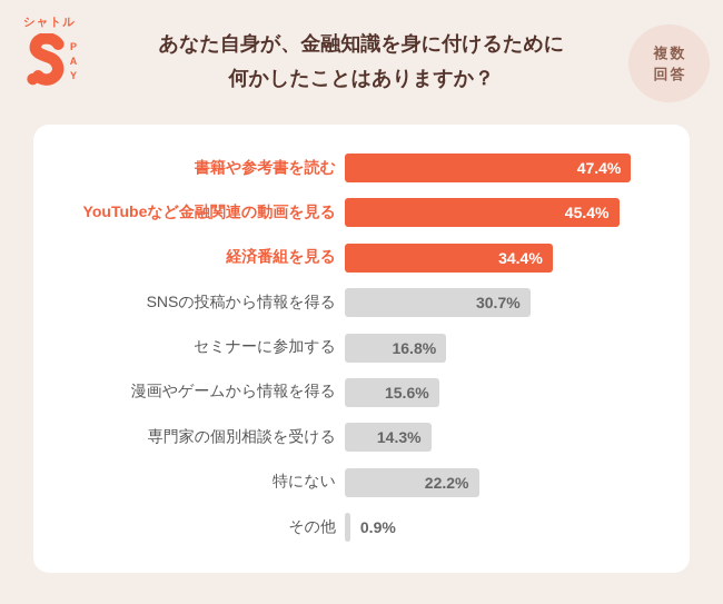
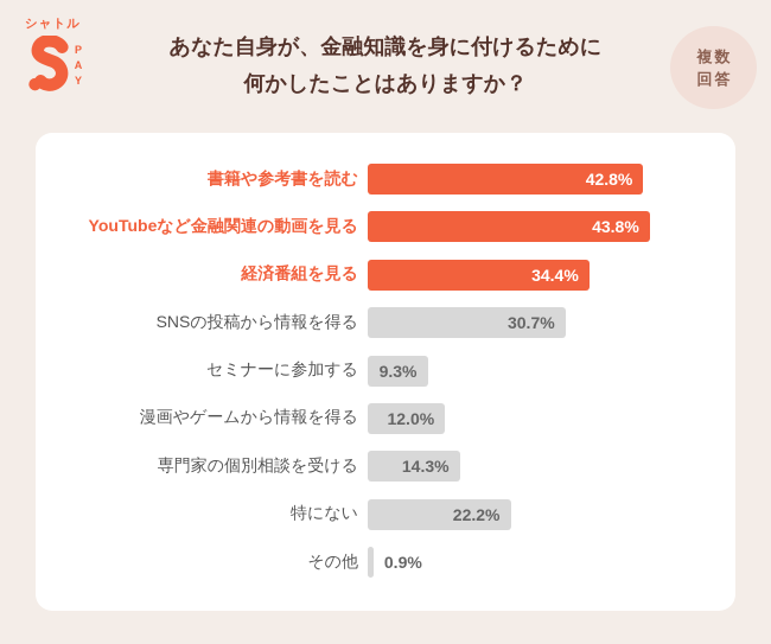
書籍や参考書を読む: 47.4% -> 42.8%
YouTubeなど金融関連の動画を見る: 45.4% -> 43.8%
セミナーに参加する: 16.8% -> 9.3%
漫画やゲームから情報を得る: 15.6% -> 12.0%
